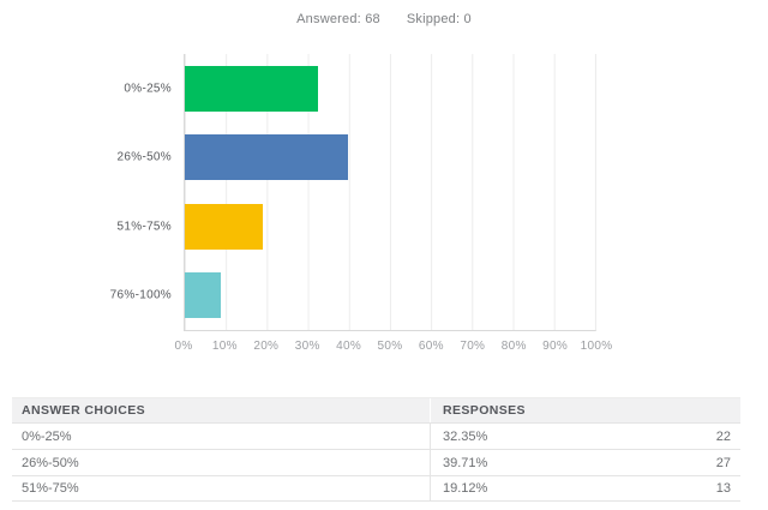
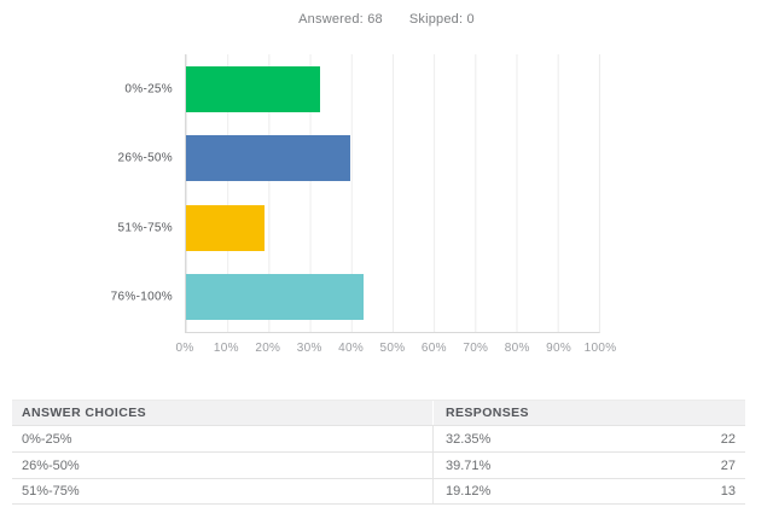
76%-100%: 9% -> 43%
